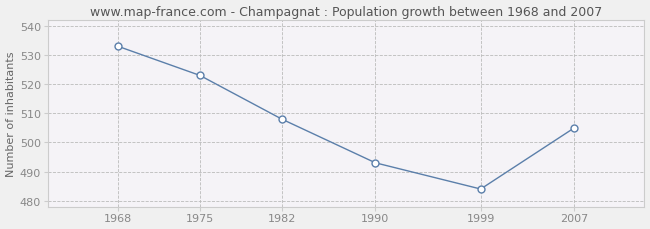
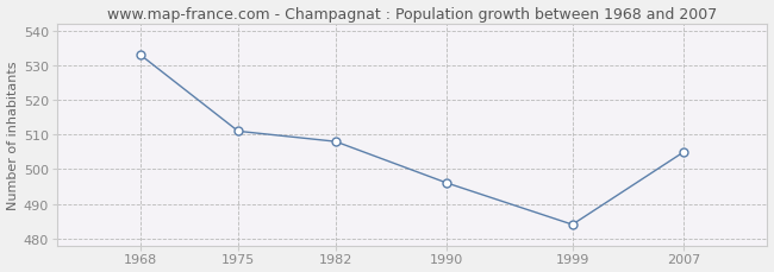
1975: 523 -> 511
1990: 493 -> 496
